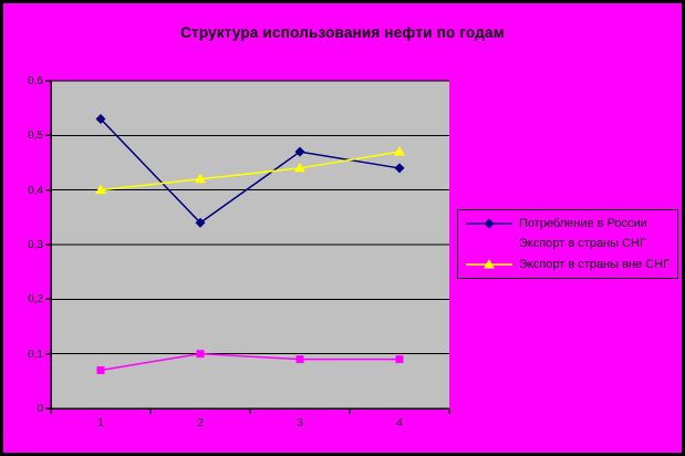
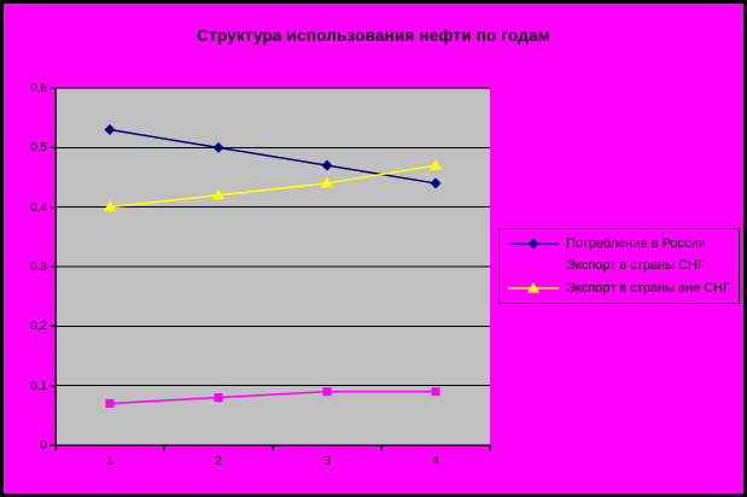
Потребление в России/2: 0,34 -> 0,50
Экспорт в страны СНГ/2: 0,10 -> 0,08
